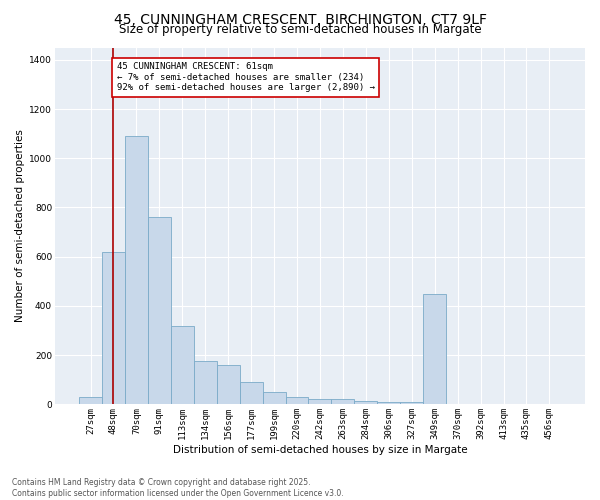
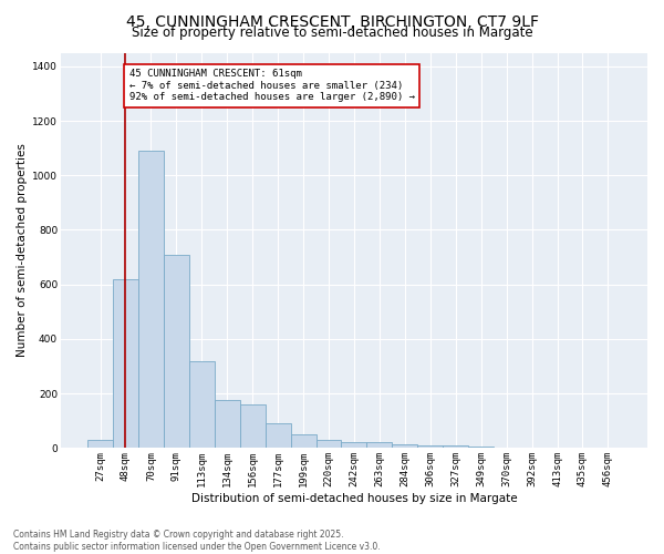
91sqm: 760 -> 710
349sqm: 450 -> 5
